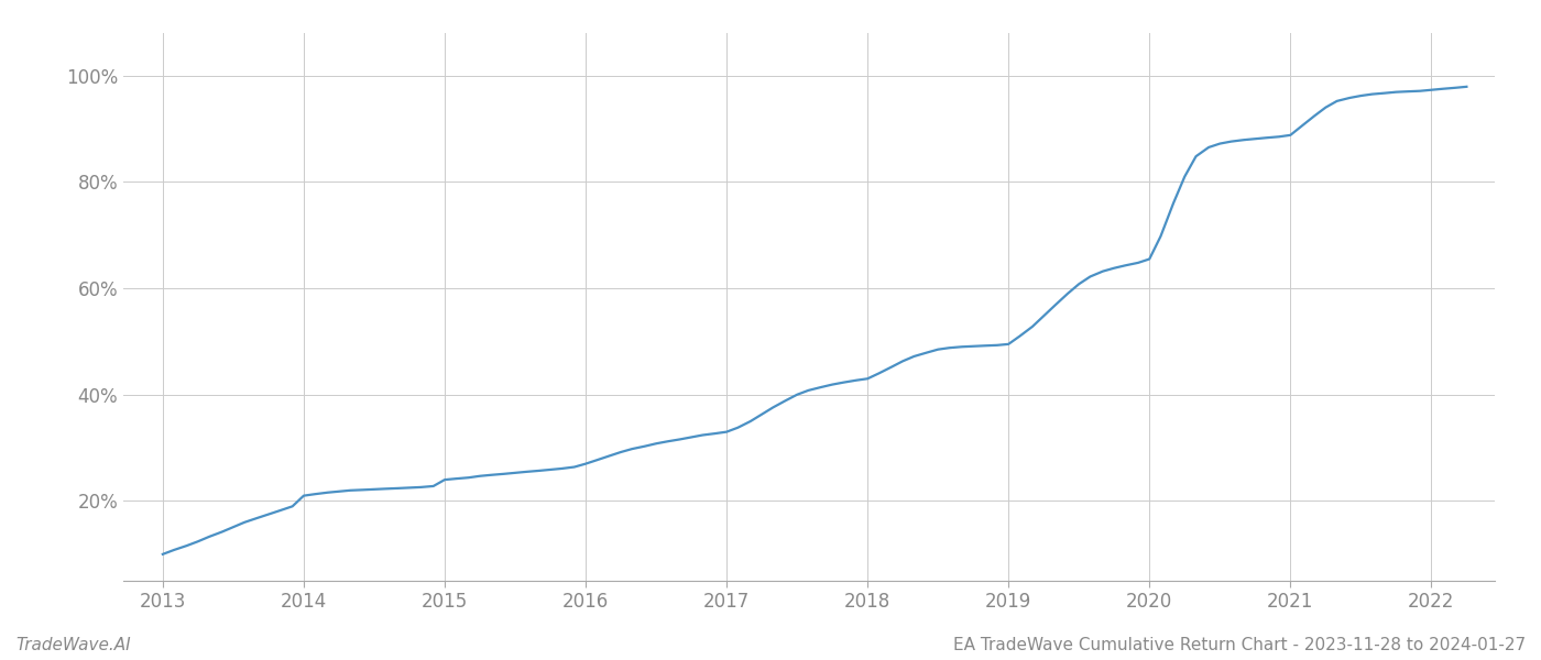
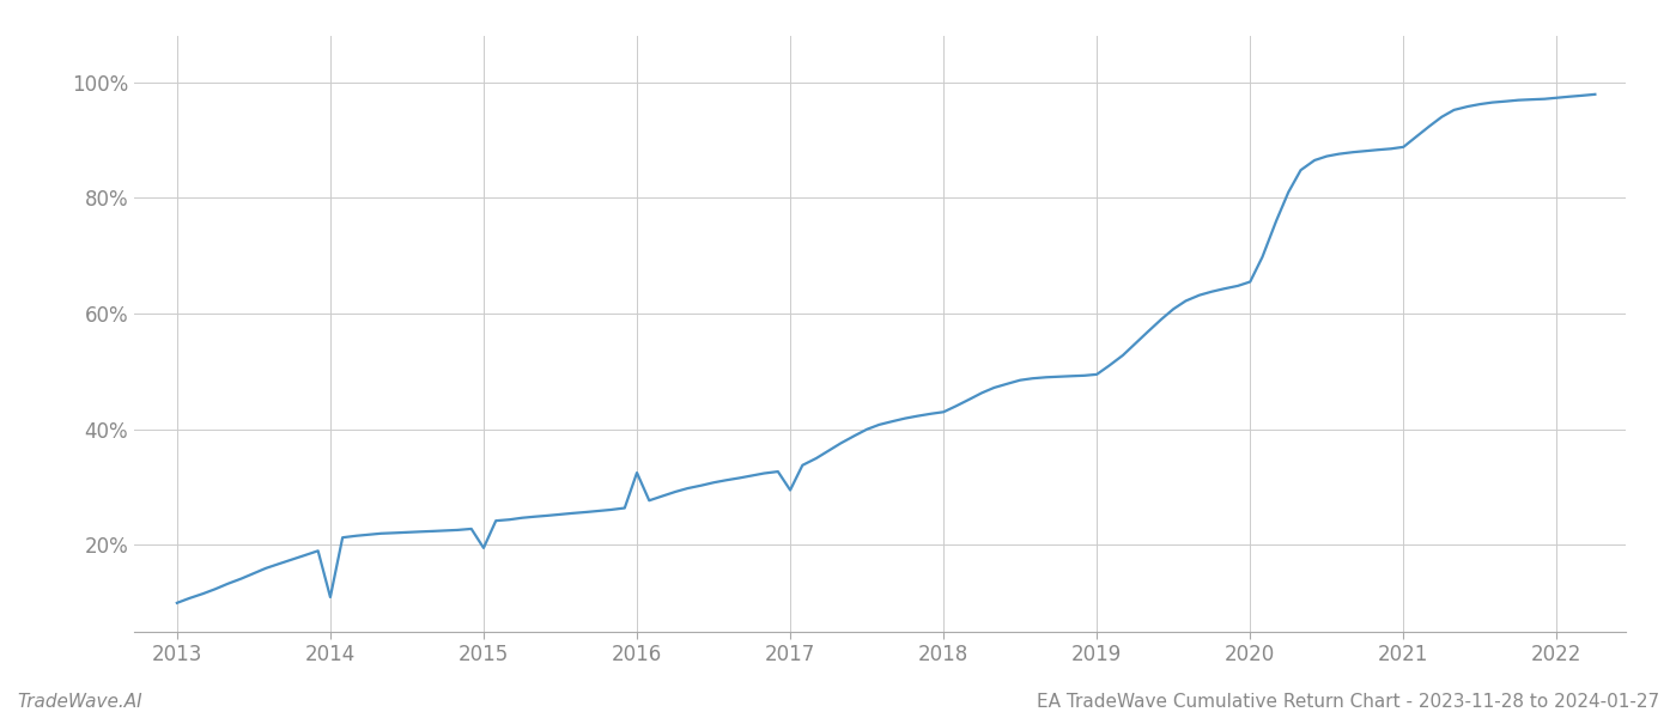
2014: 21.0% -> 11.0%
2015: 24.0% -> 19.5%
2016: 27.0% -> 32.5%
2017: 33.0% -> 29.5%
